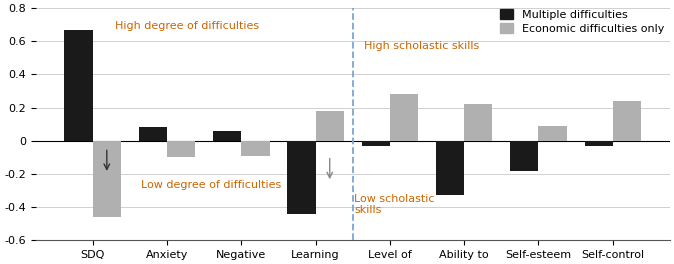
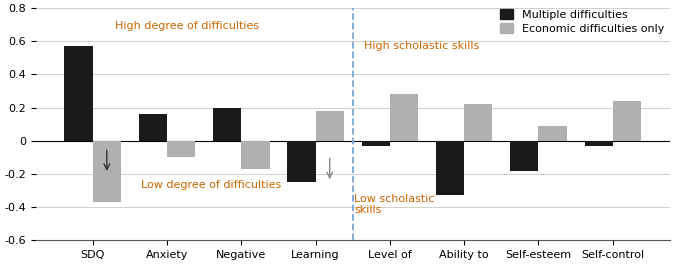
Multiple difficulties/SDQ: 0.67 -> 0.57
Economic difficulties only/SDQ: -0.46 -> -0.37
Multiple difficulties/Anxiety: 0.08 -> 0.16
Multiple difficulties/Negative: 0.06 -> 0.20
Economic difficulties only/Negative: -0.09 -> -0.17
Multiple difficulties/Learning: -0.44 -> -0.25
